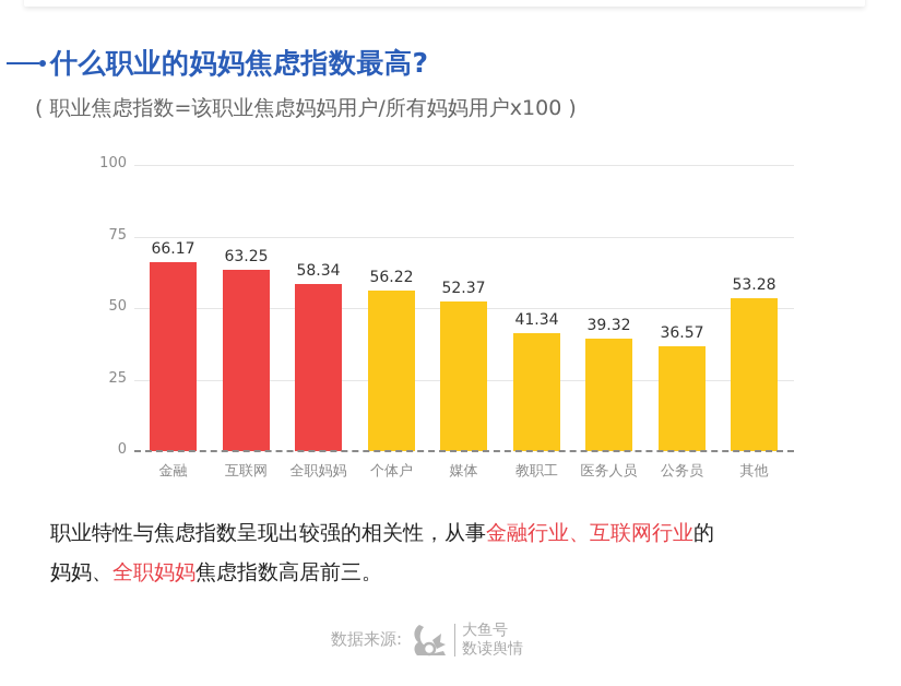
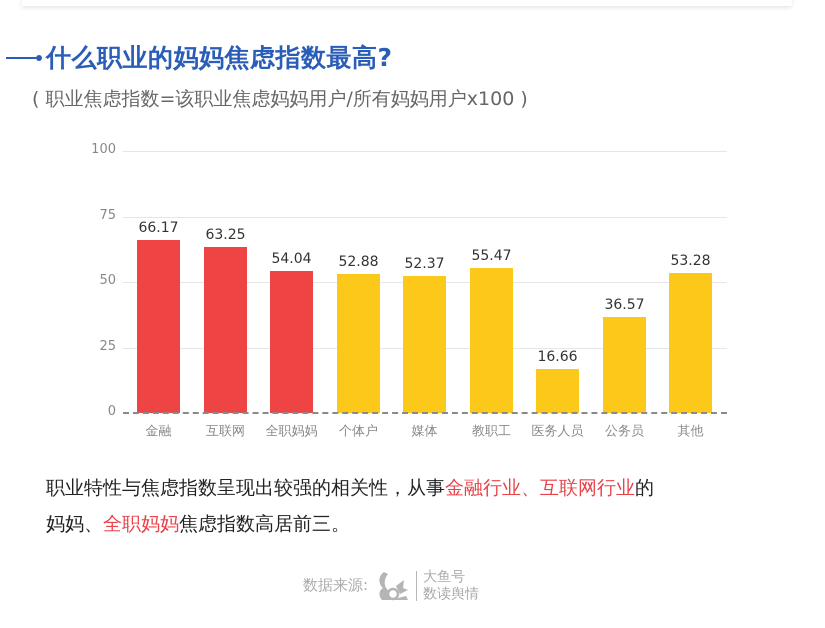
全职妈妈: 58.34 -> 54.04
个体户: 56.22 -> 52.88
教职工: 41.34 -> 55.47
医务人员: 39.32 -> 16.66
